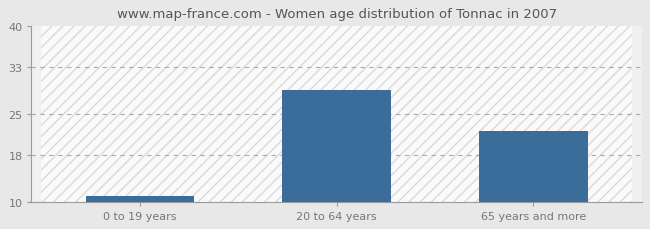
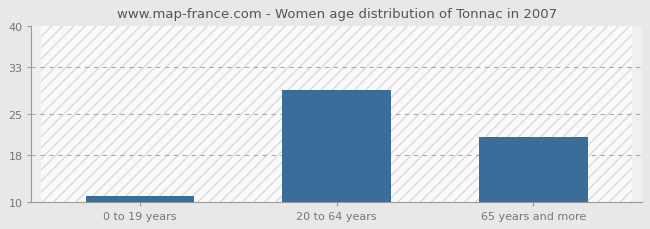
65 years and more: 22 -> 21
